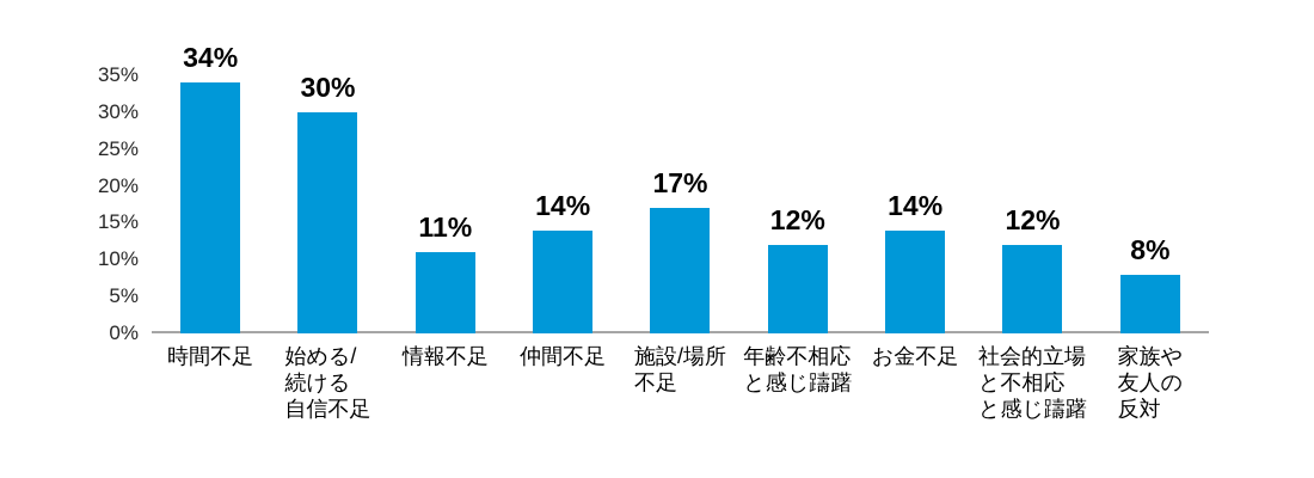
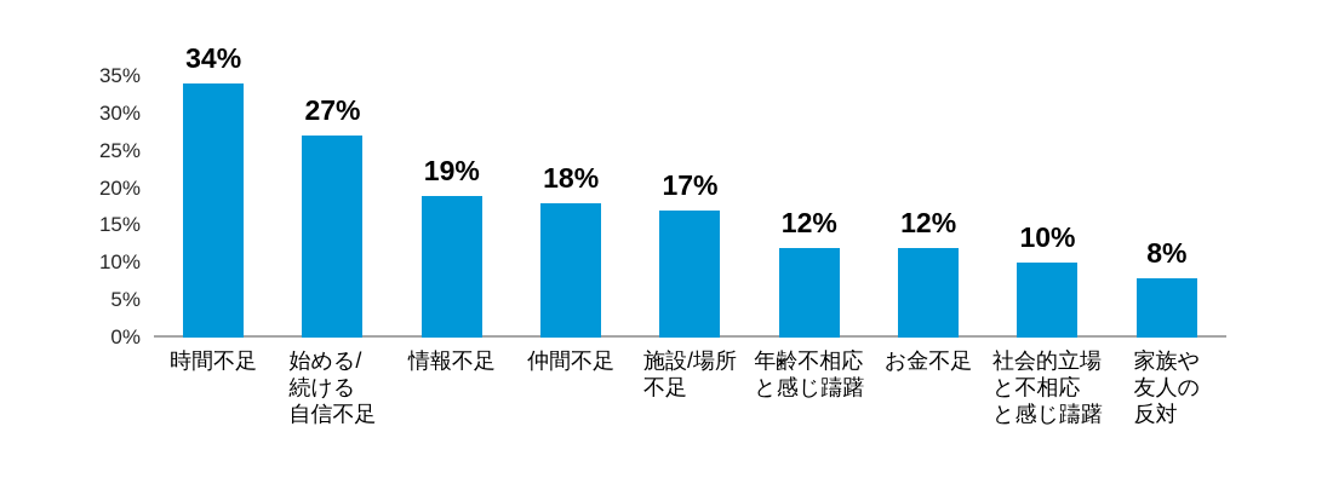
始める/ 続ける 自信不足: 30% -> 27%
情報不足: 11% -> 19%
仲間不足: 14% -> 18%
お金不足: 14% -> 12%
社会的立場 と不相応 と感じ躊躇: 12% -> 10%
